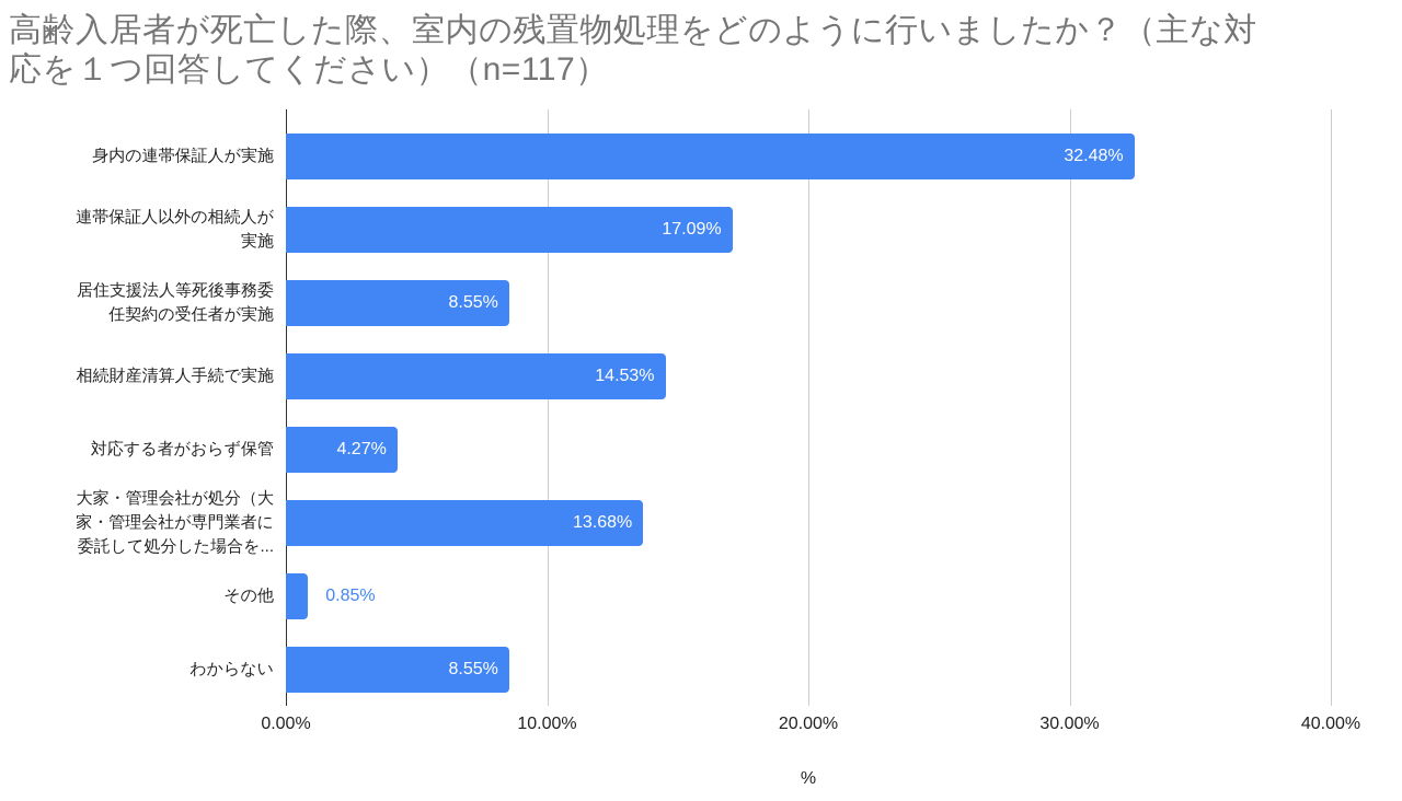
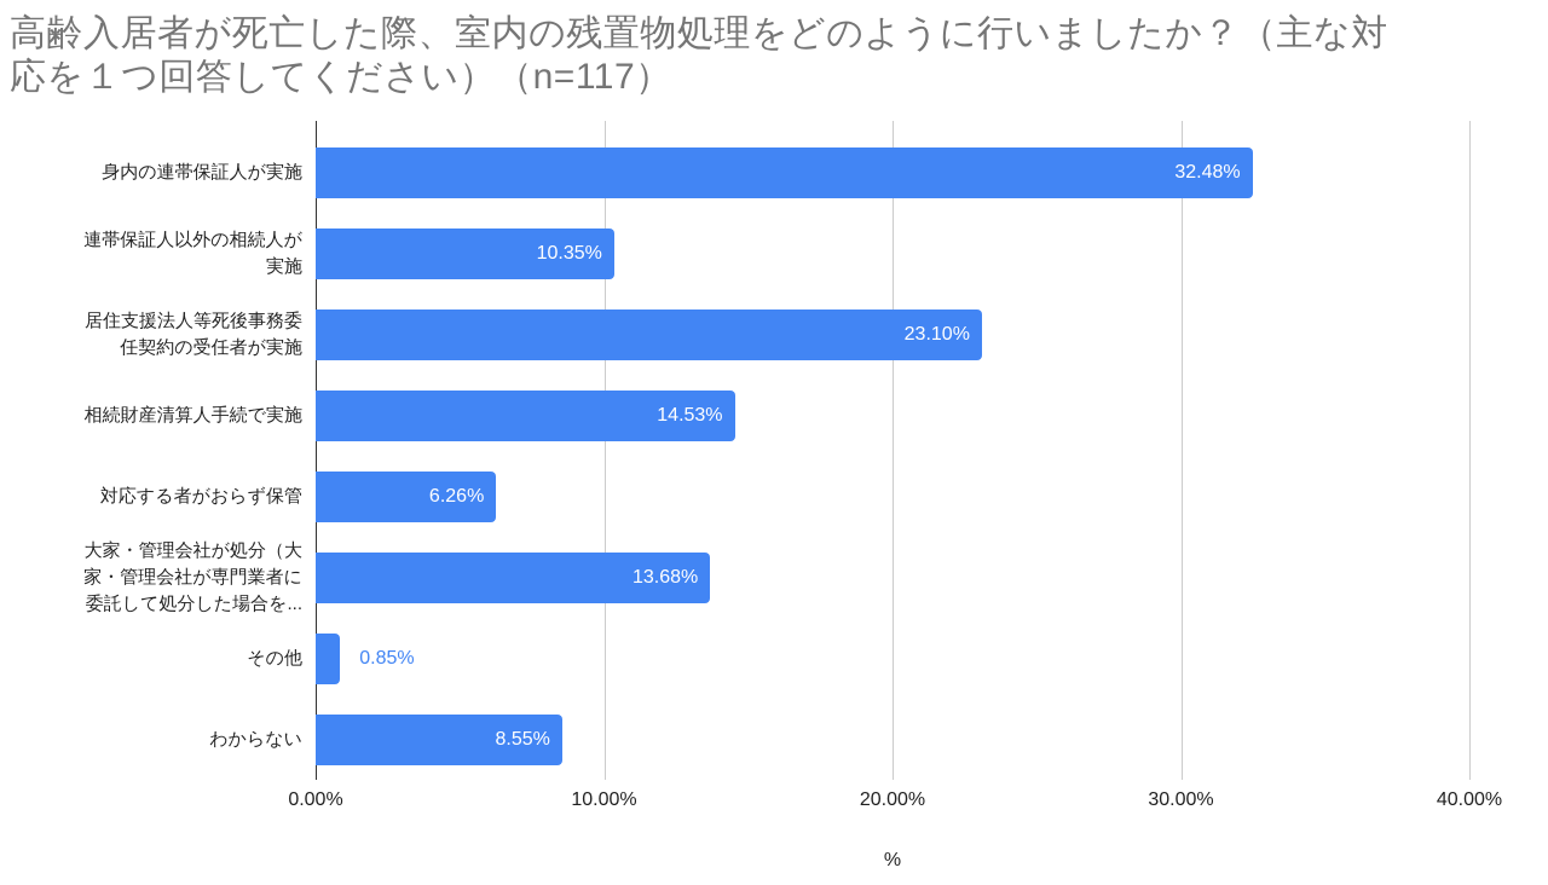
連帯保証人以外の相続人が実施: 17.09% -> 10.35%
居住支援法人等死後事務委任契約の受任者が実施: 8.55% -> 23.10%
対応する者がおらず保管: 4.27% -> 6.26%
